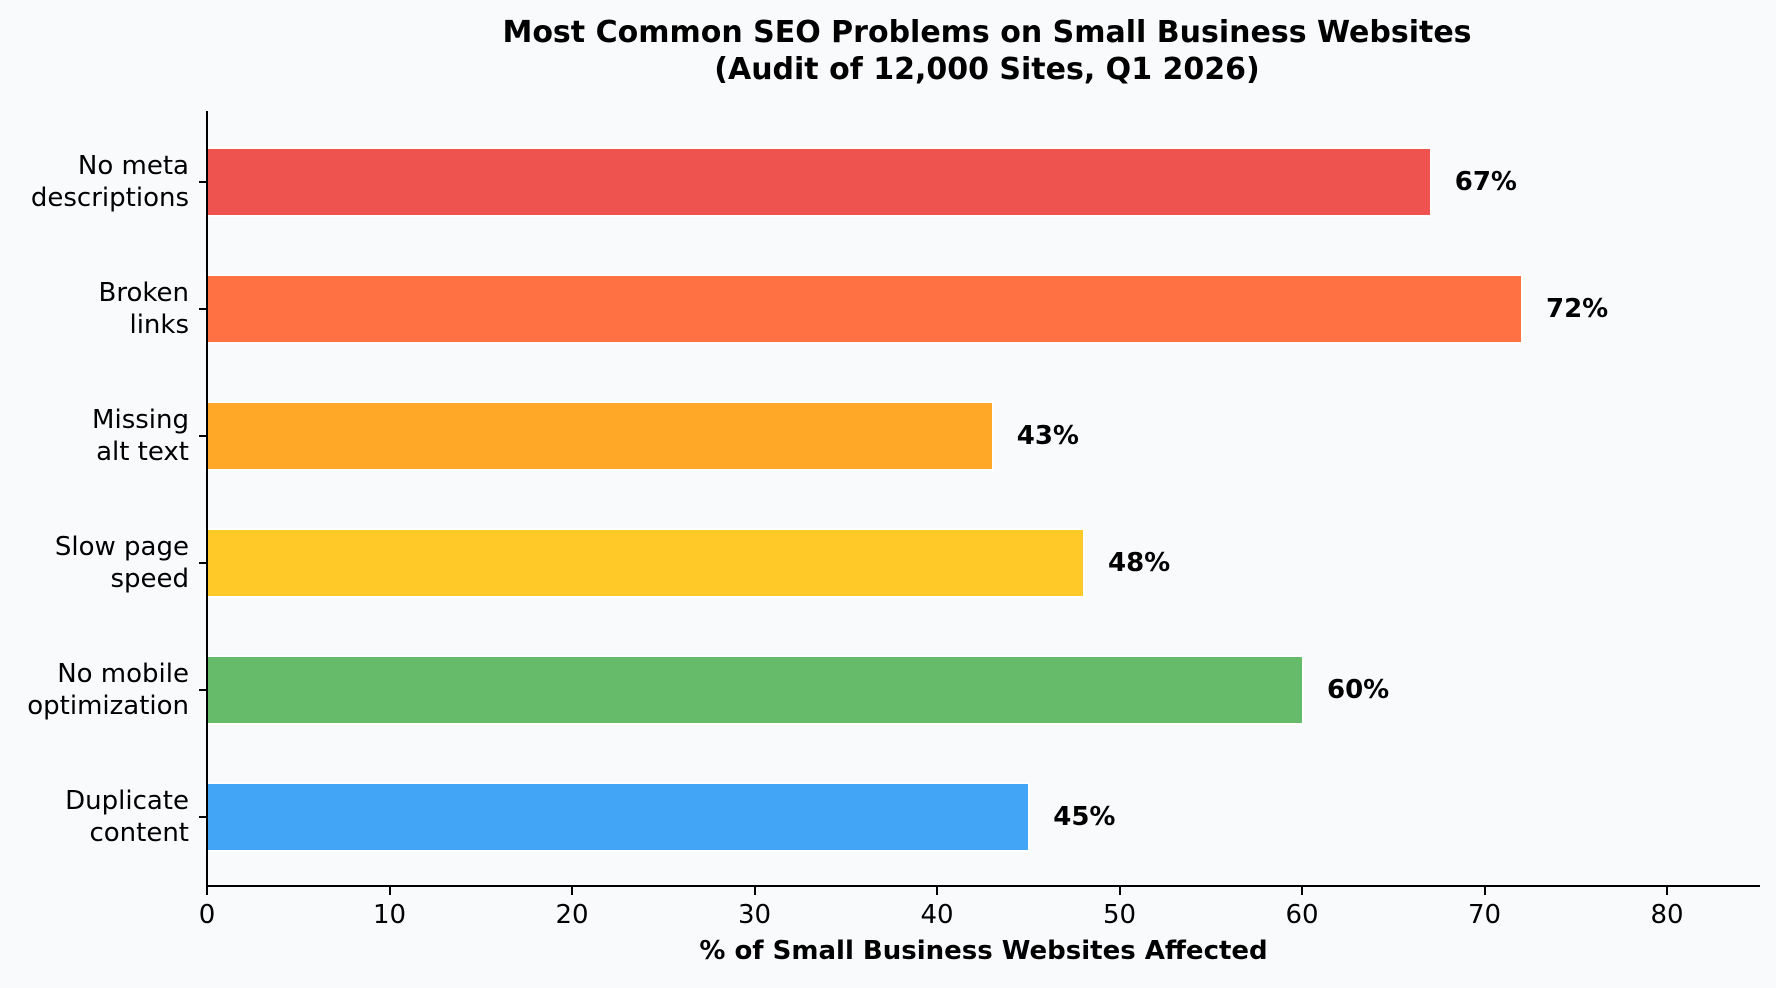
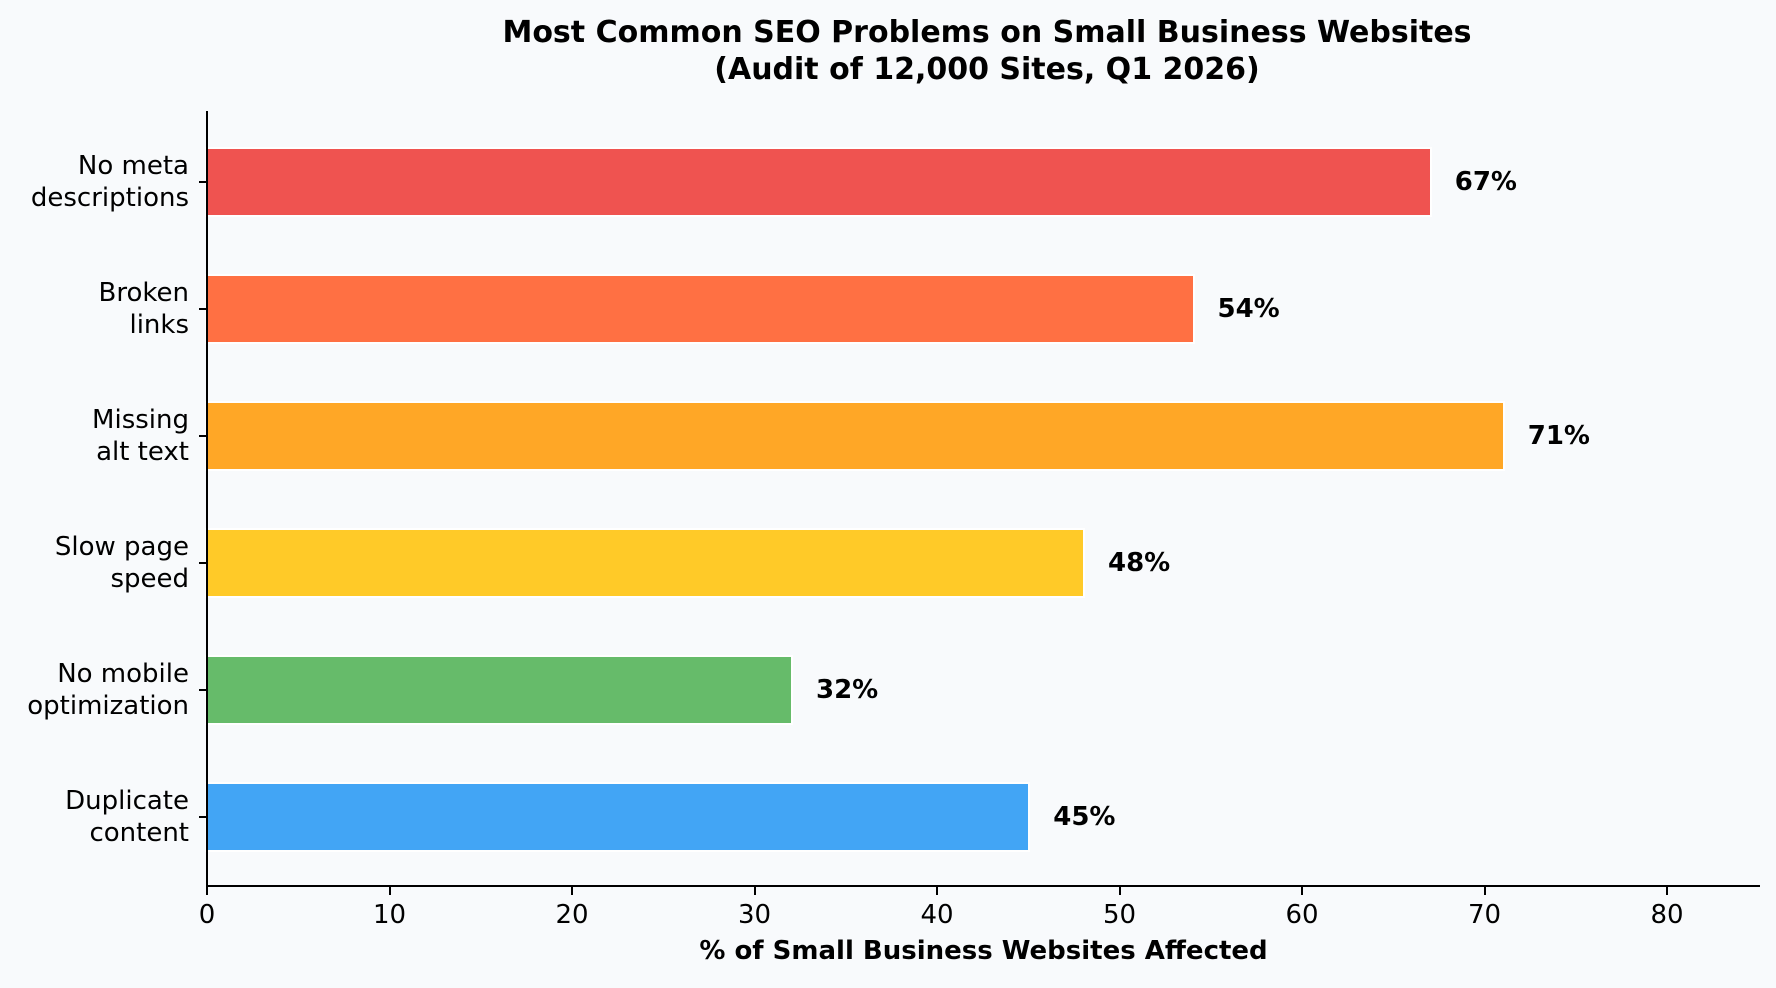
Broken links: 72% -> 54%
Missing alt text: 43% -> 71%
No mobile optimization: 60% -> 32%
